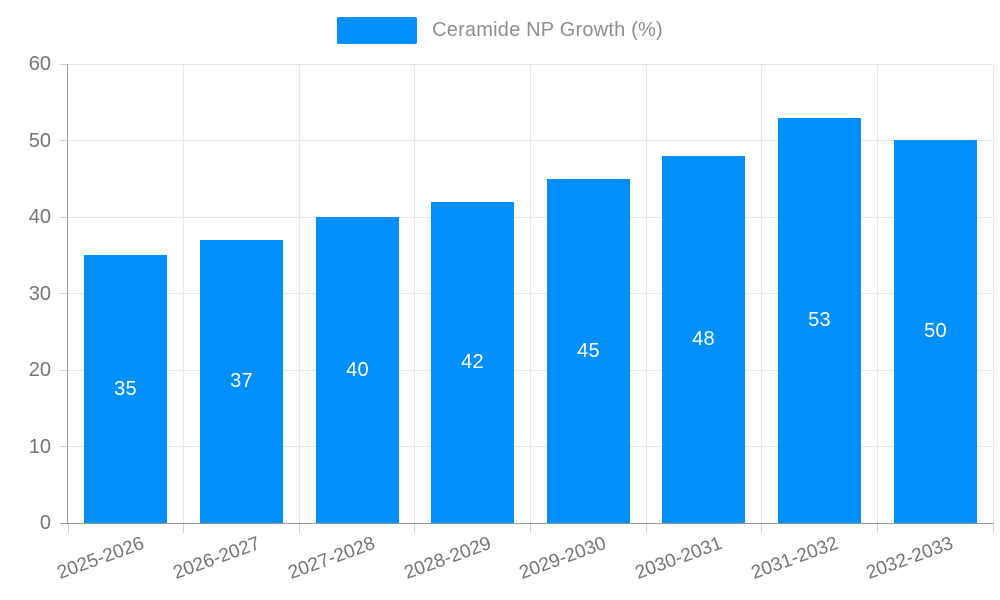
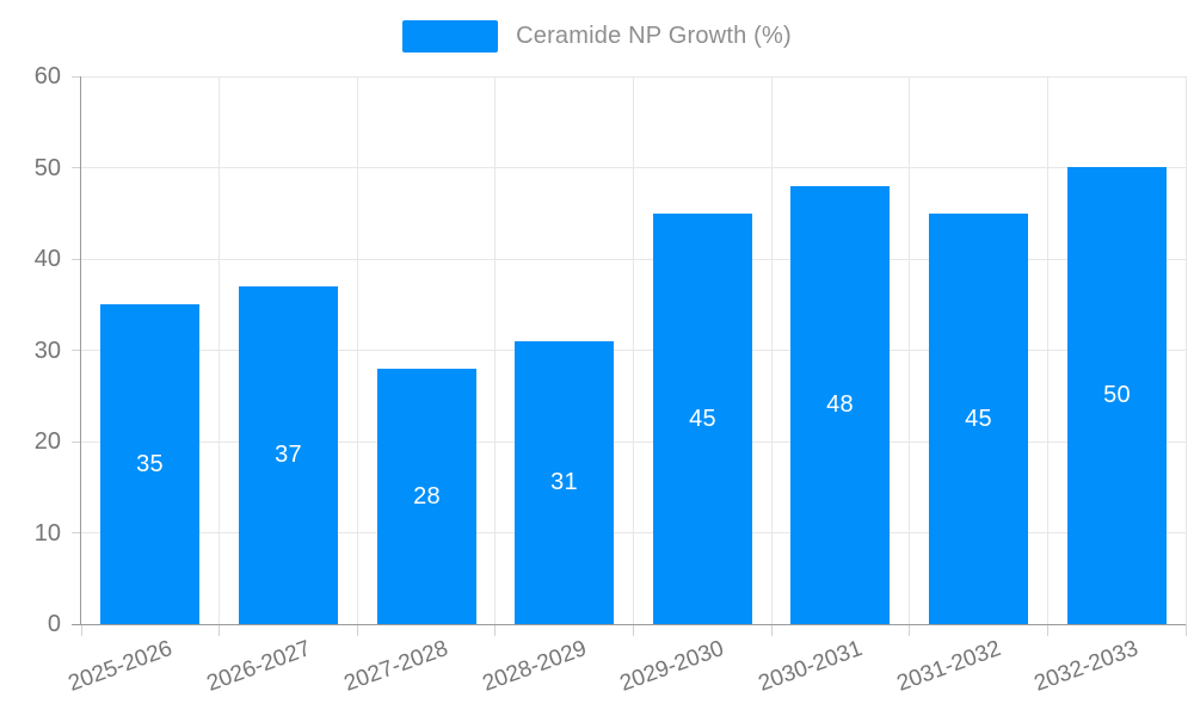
2027-2028: 40 -> 28
2028-2029: 42 -> 31
2031-2032: 53 -> 45
